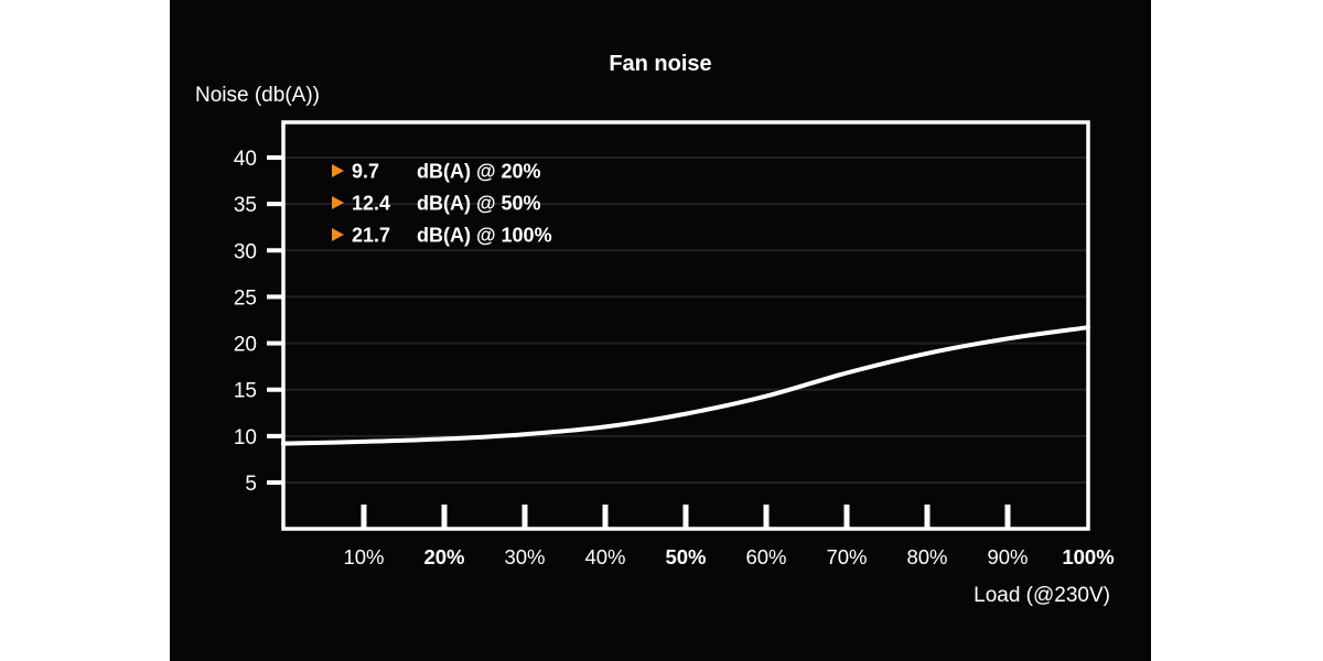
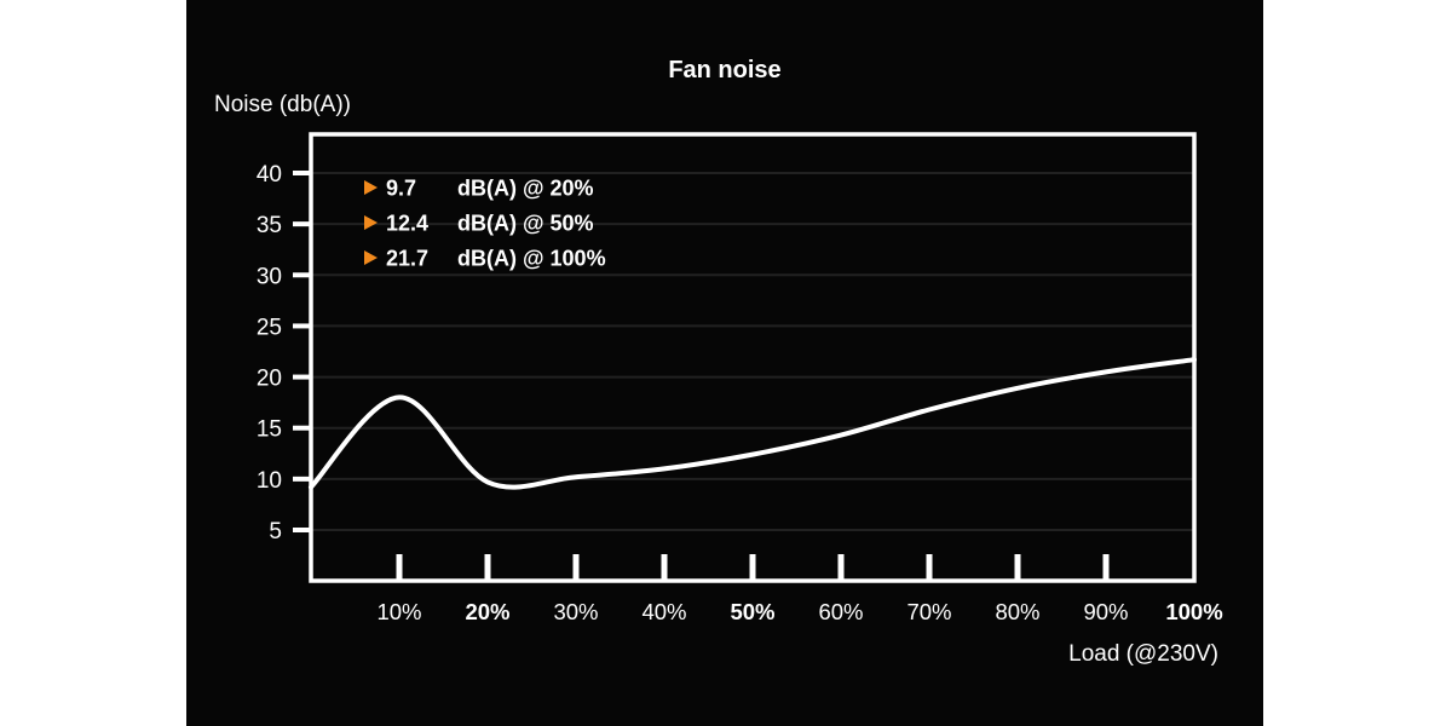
10: 9% -> 18%
